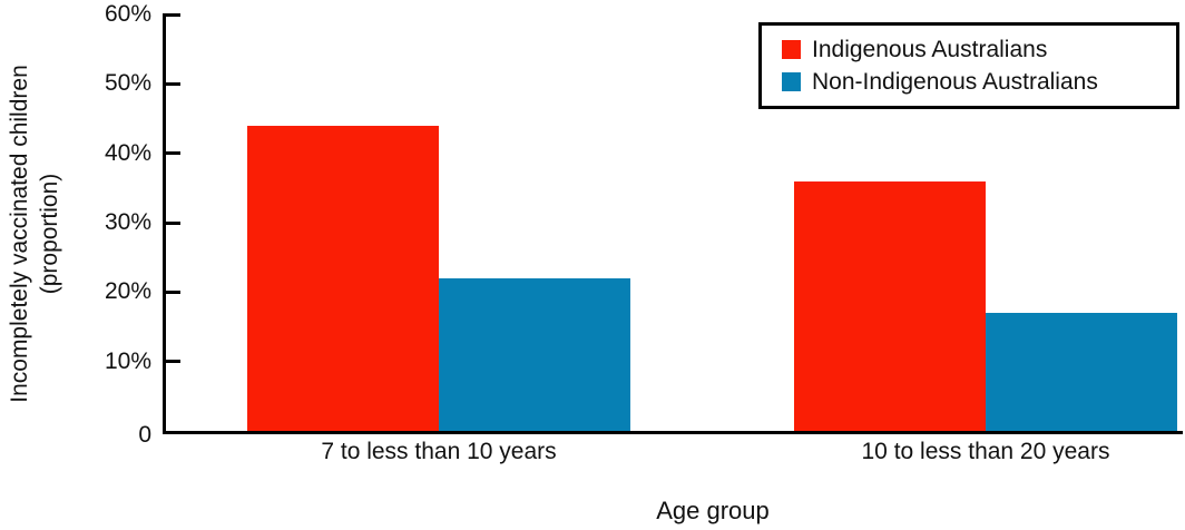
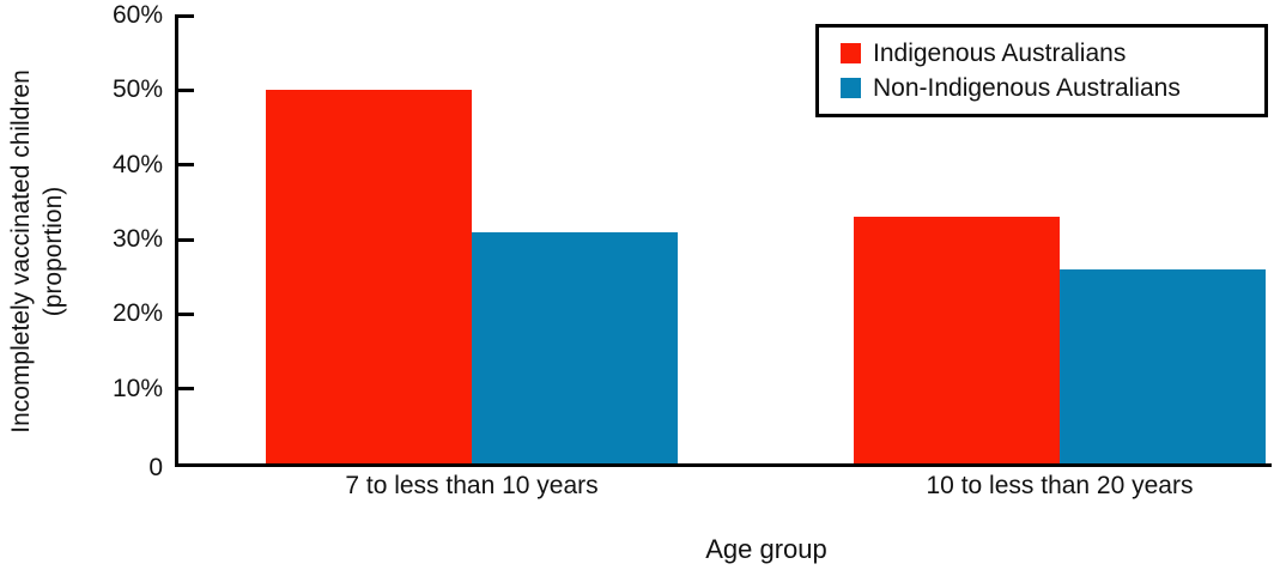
Indigenous Australians/7 to less than 10 years: 44% -> 50%
Non-Indigenous Australians/7 to less than 10 years: 22% -> 31%
Indigenous Australians/10 to less than 20 years: 36% -> 33%
Non-Indigenous Australians/10 to less than 20 years: 17% -> 26%
